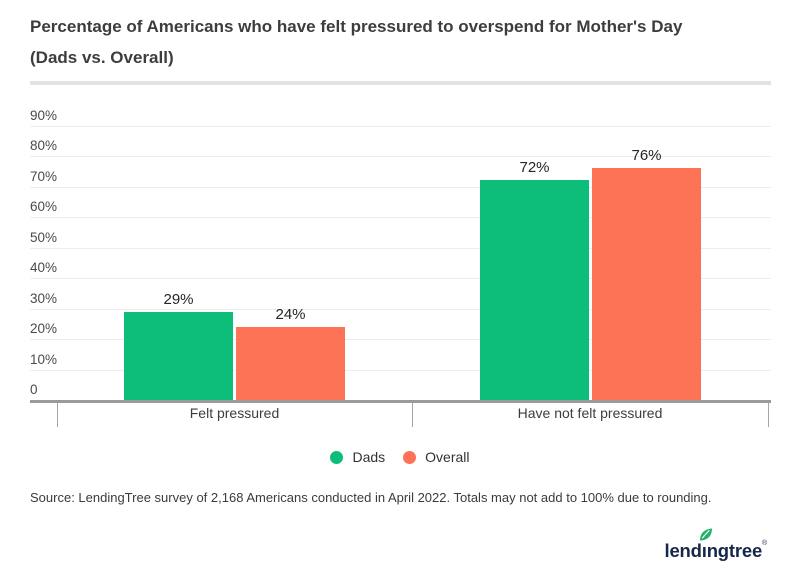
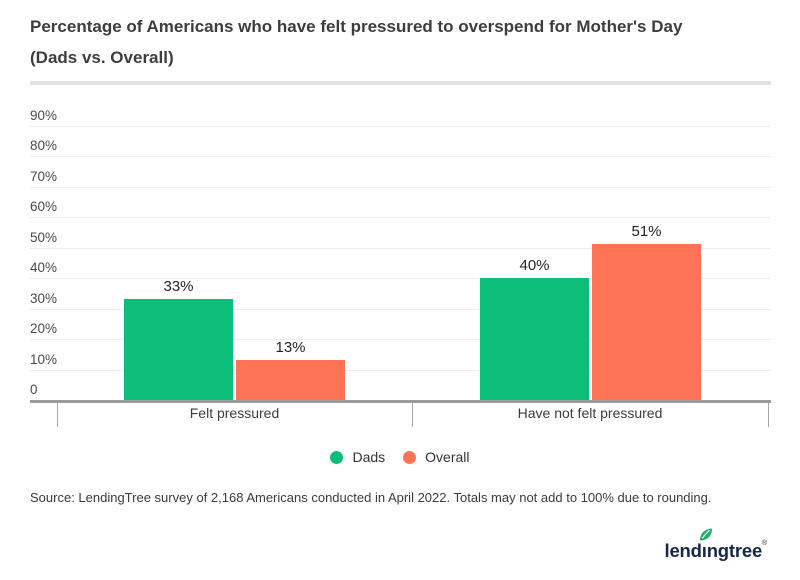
Dads/Felt pressured: 29% -> 33%
Overall/Felt pressured: 24% -> 13%
Dads/Have not felt pressured: 72% -> 40%
Overall/Have not felt pressured: 76% -> 51%
